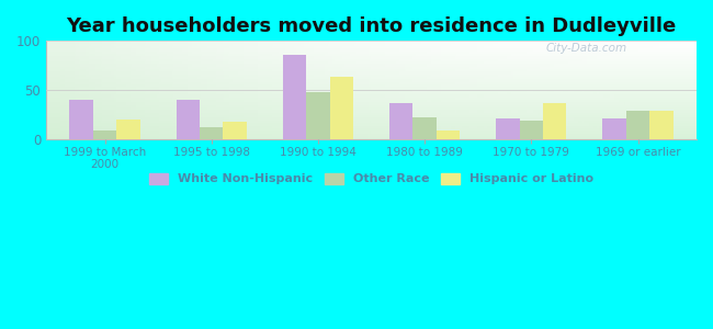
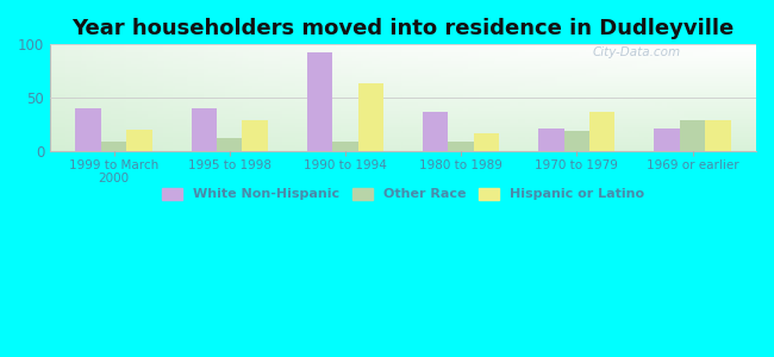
Hispanic or Latino/1995 to 1998: 18 -> 29
White Non-Hispanic/1990 to 1994: 86 -> 93
Other Race/1990 to 1994: 48 -> 9
Other Race/1980 to 1989: 22 -> 8
Hispanic or Latino/1980 to 1989: 8 -> 16
